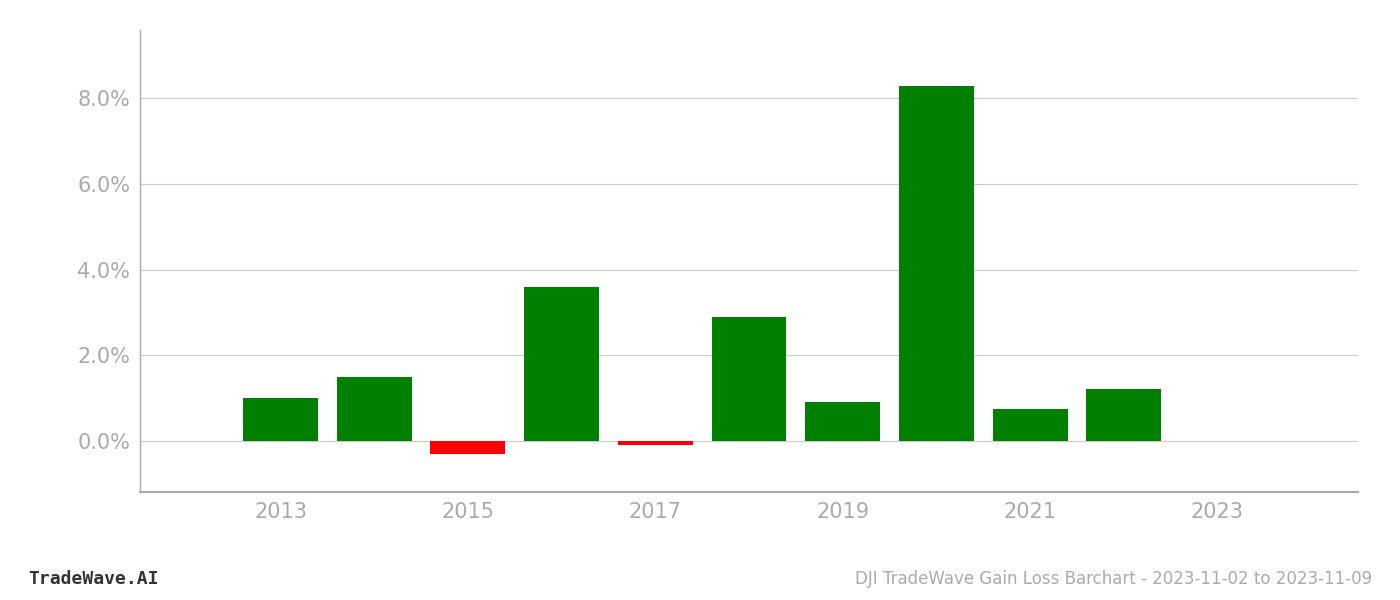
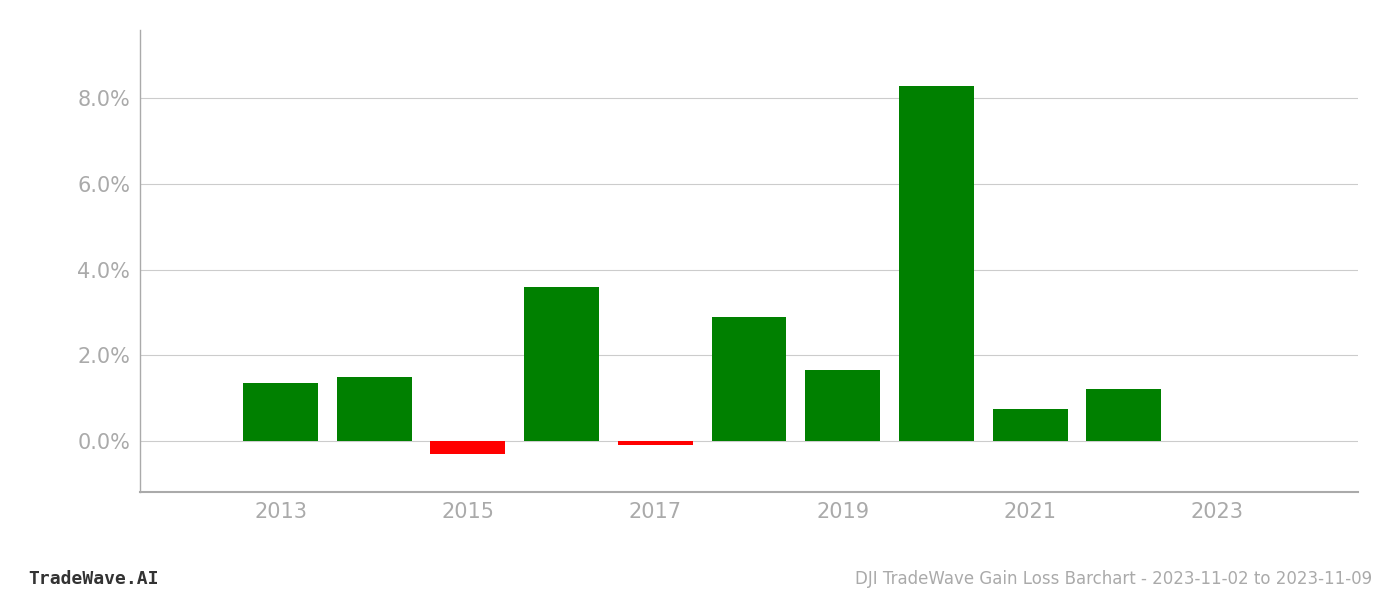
2013: 1.00% -> 1.35%
2019: 0.90% -> 1.65%
